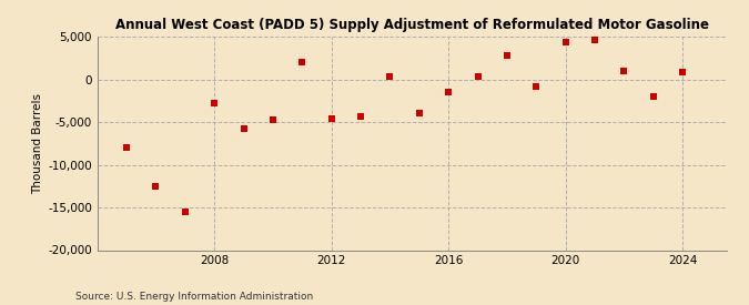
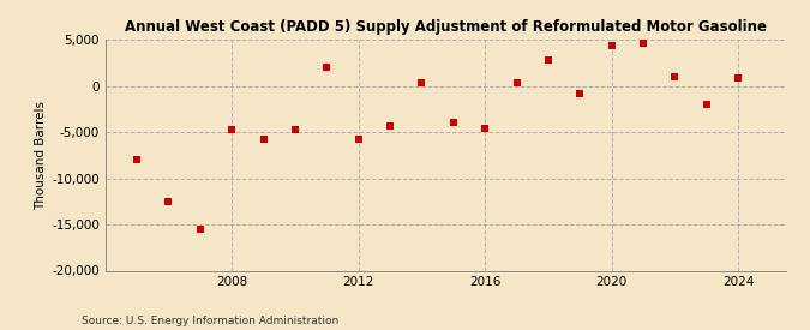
2008: -2,800 -> -4,800
2012: -4,600 -> -5,800
2016: -1,500 -> -4,600
